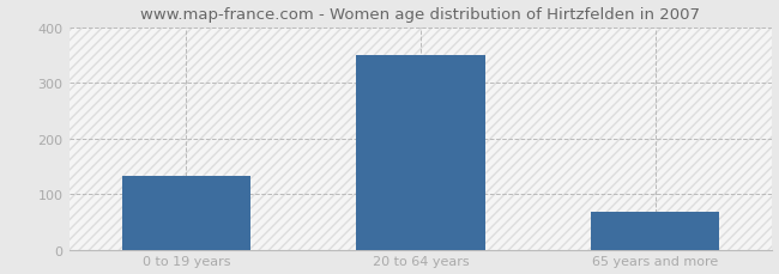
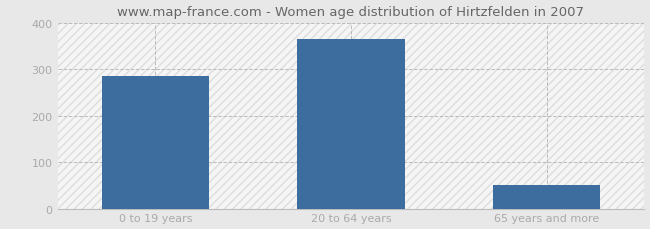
0 to 19 years: 133 -> 285
20 to 64 years: 350 -> 365
65 years and more: 67 -> 50
